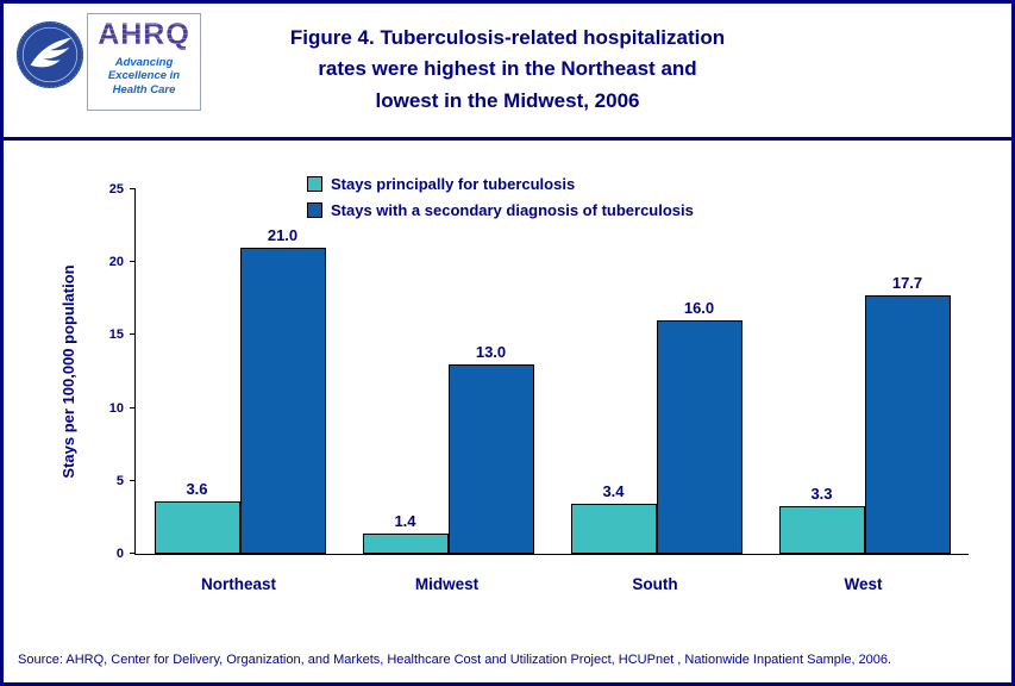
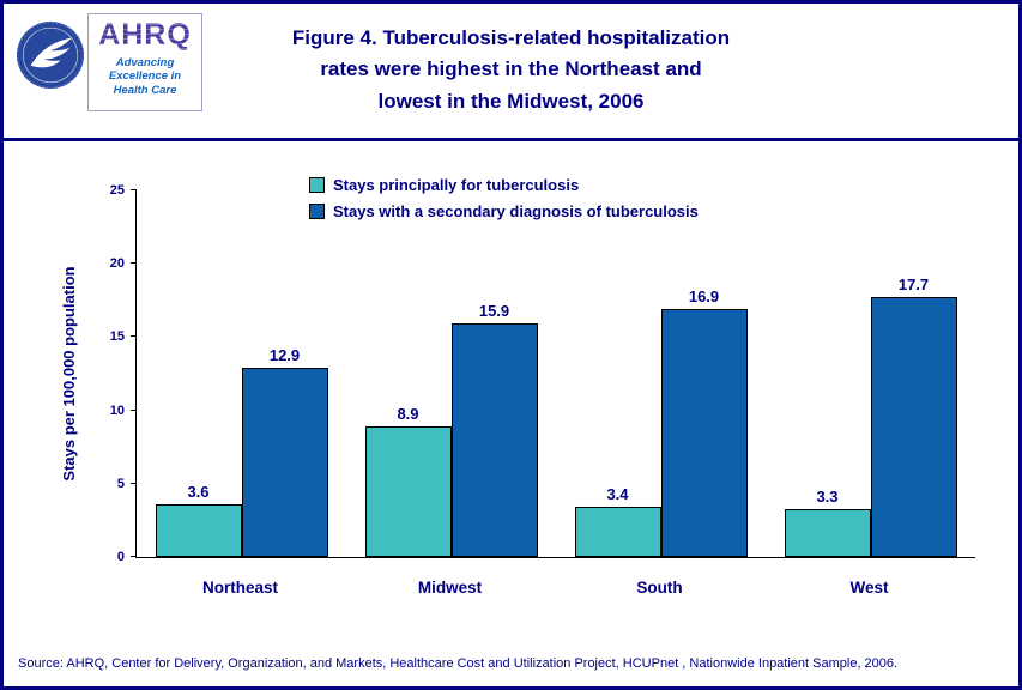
Stays with a secondary diagnosis of tuberculosis/Northeast: 21.0 -> 12.9
Stays principally for tuberculosis/Midwest: 1.4 -> 8.9
Stays with a secondary diagnosis of tuberculosis/Midwest: 13.0 -> 15.9
Stays with a secondary diagnosis of tuberculosis/South: 16.0 -> 16.9
